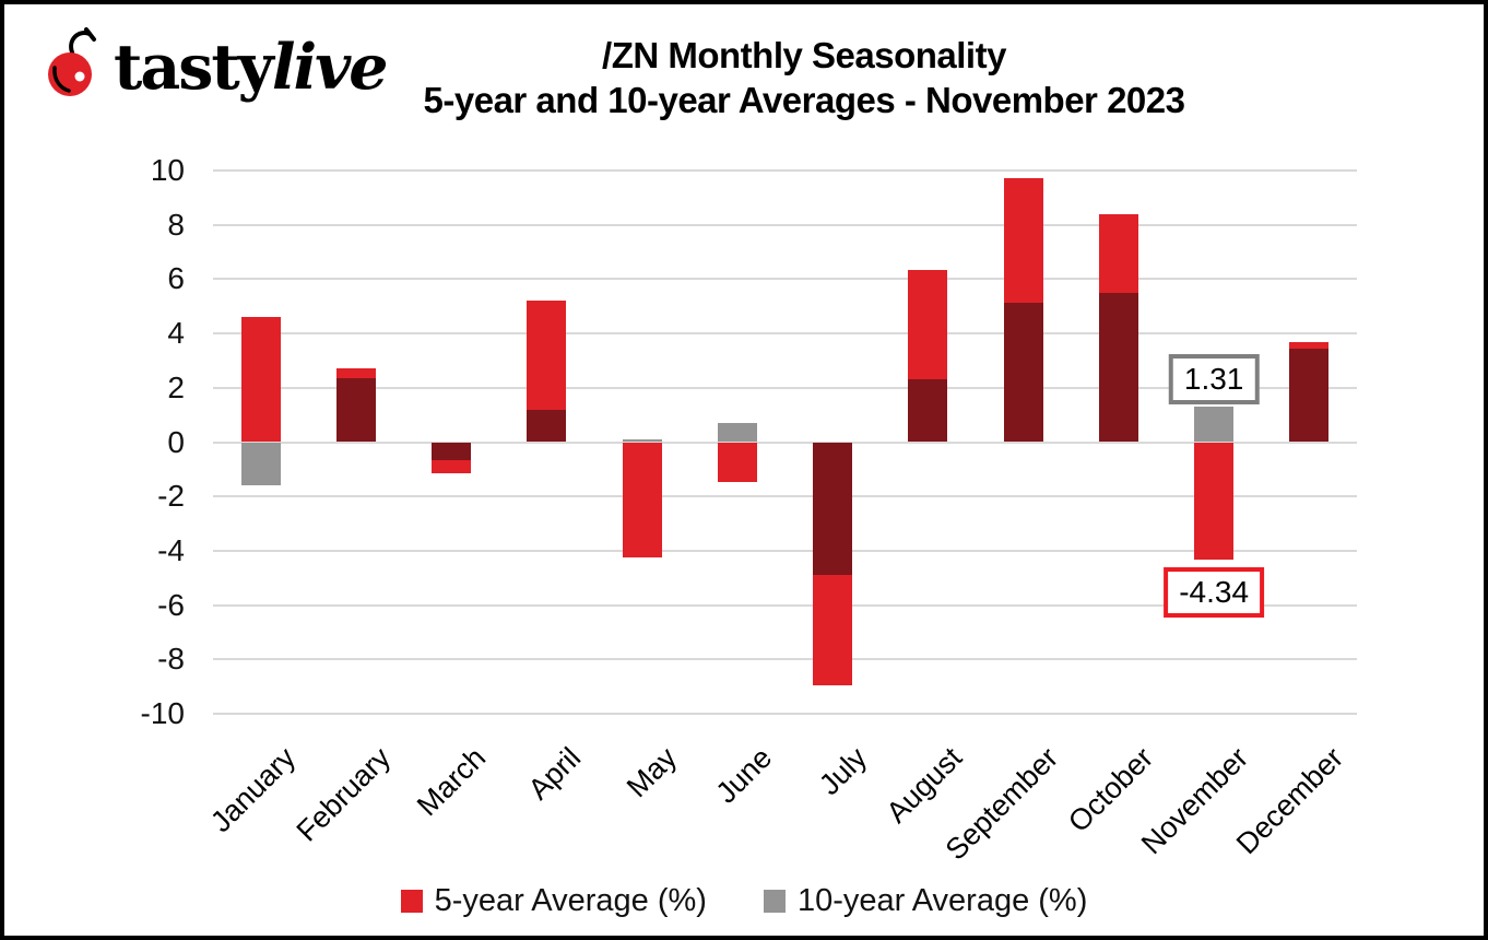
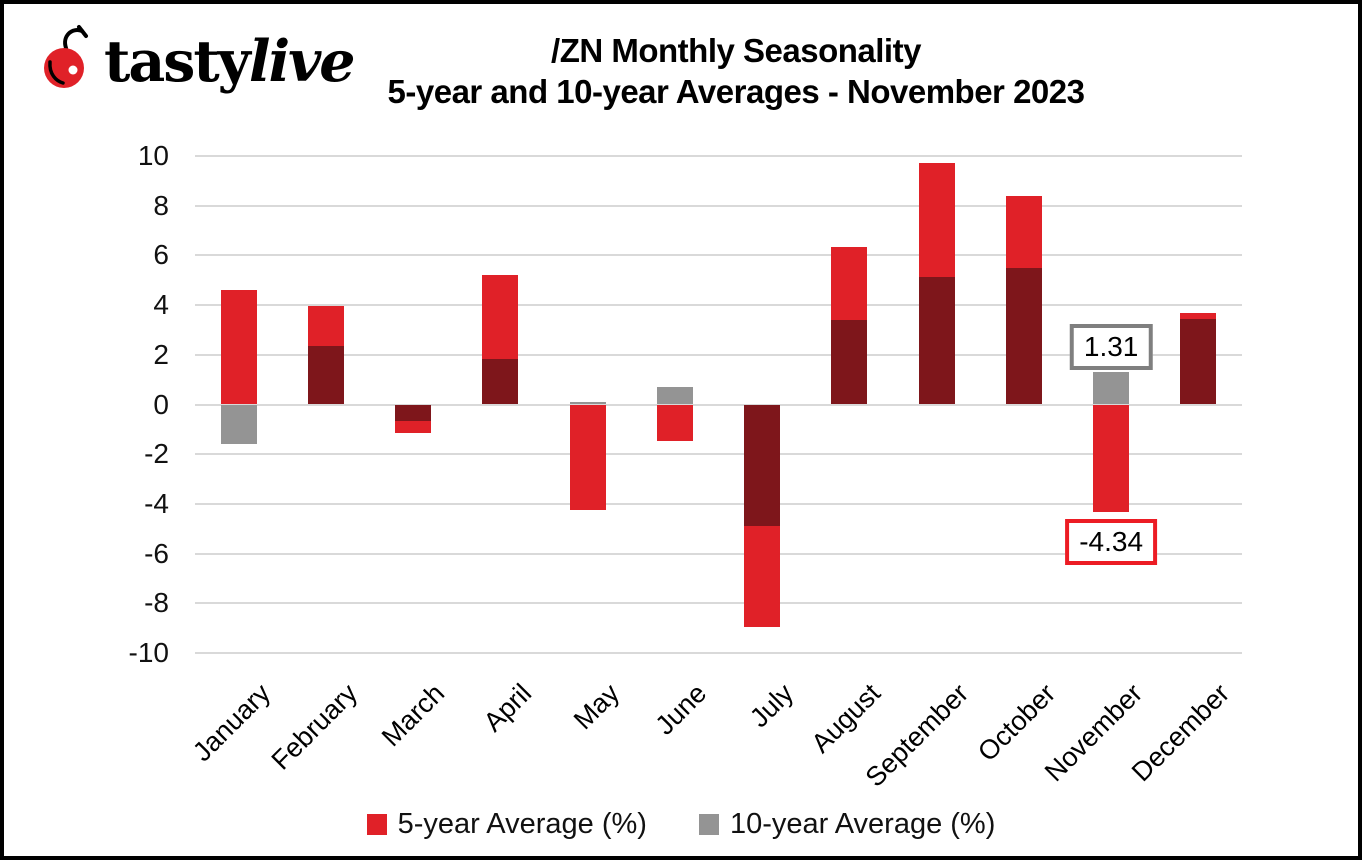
5-year Average (%)/February: 2.7 -> 4.0
10-year Average (%)/April: 1.2 -> 1.9
10-year Average (%)/August: 2.3 -> 3.4
